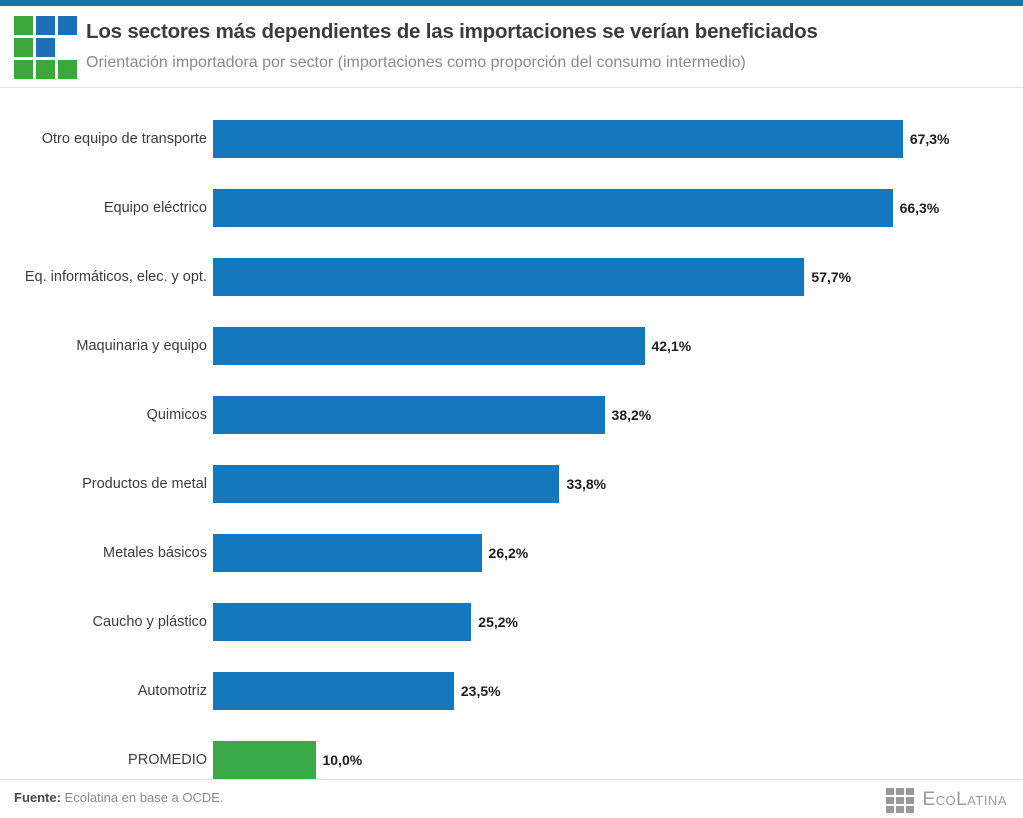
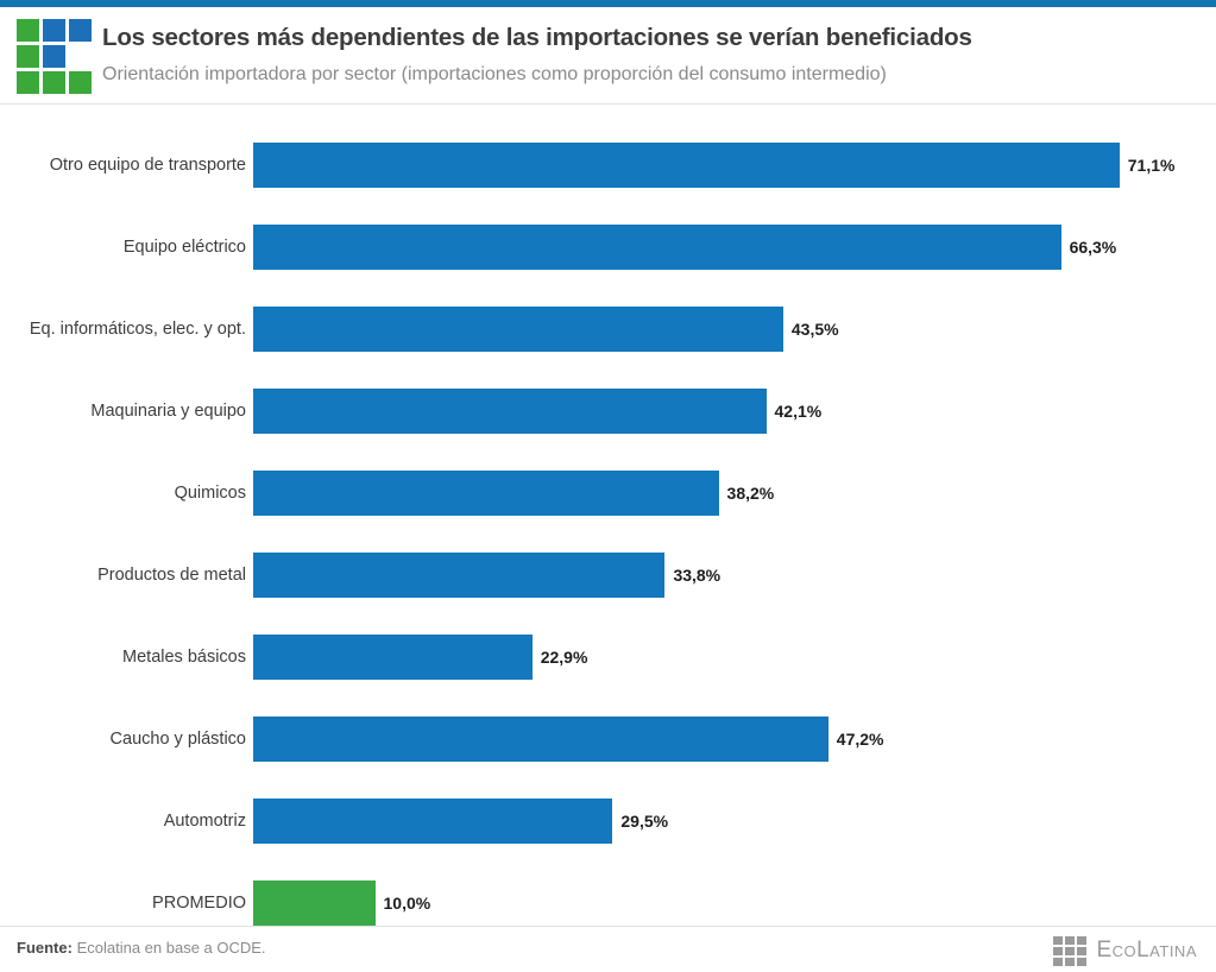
Otro equipo de transporte: 67,3% -> 71,1%
Eq. informáticos, elec. y opt.: 57,7% -> 43,5%
Metales básicos: 26,2% -> 22,9%
Caucho y plástico: 25,2% -> 47,2%
Automotriz: 23,5% -> 29,5%
